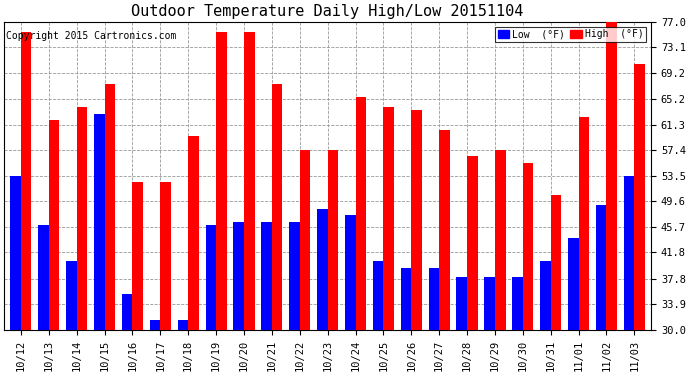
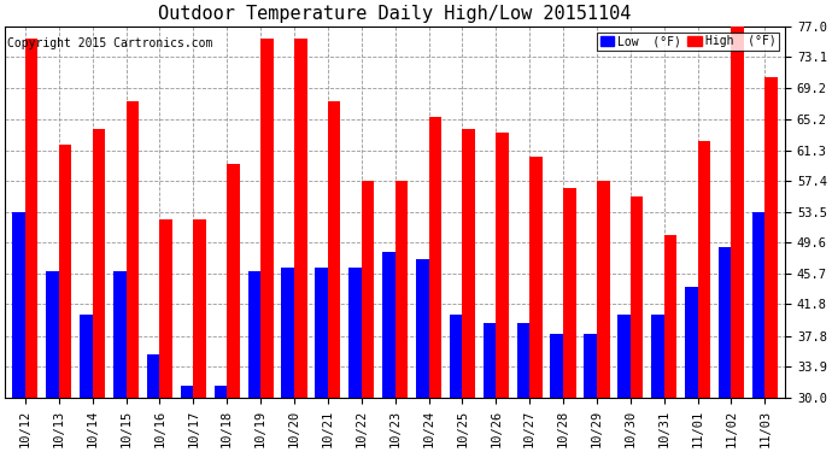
Low (°F)/10/15: 63.0 -> 46.0
Low (°F)/10/30: 38.0 -> 40.5
